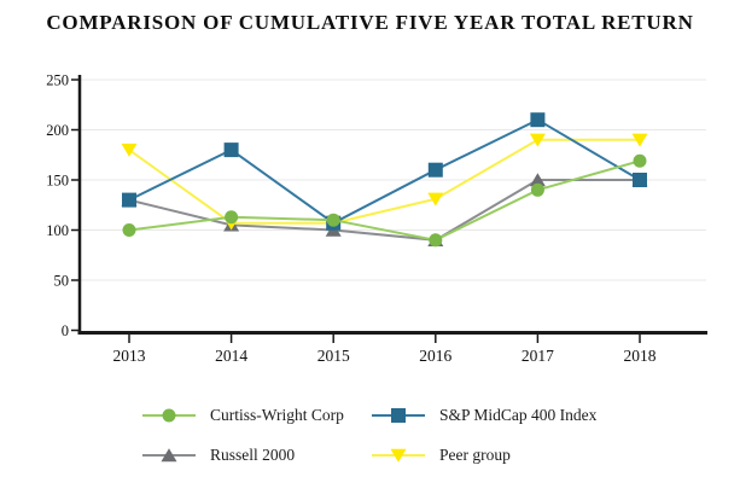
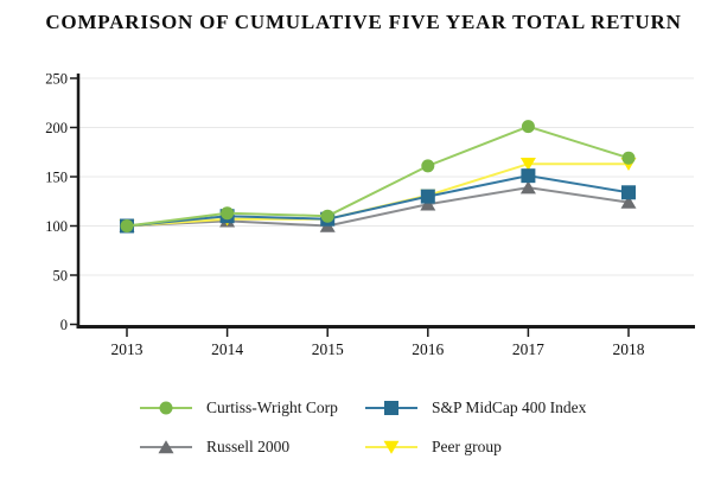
S&P MidCap 400 Index/2013: 130 -> 100
Russell 2000/2013: 130 -> 100
Peer group/2013: 180 -> 100
S&P MidCap 400 Index/2014: 180 -> 110
Curtiss-Wright Corp/2016: 90 -> 160
S&P MidCap 400 Index/2016: 160 -> 130
Russell 2000/2016: 90 -> 120
Curtiss-Wright Corp/2017: 140 -> 200
S&P MidCap 400 Index/2017: 210 -> 150
Russell 2000/2017: 150 -> 140
Peer group/2017: 190 -> 160
S&P MidCap 400 Index/2018: 150 -> 130
Russell 2000/2018: 150 -> 120
Peer group/2018: 190 -> 160
